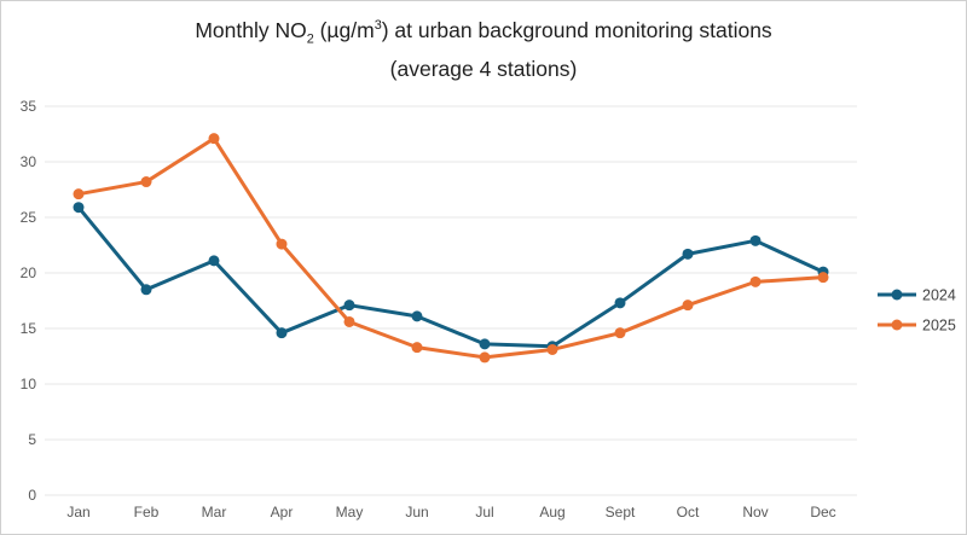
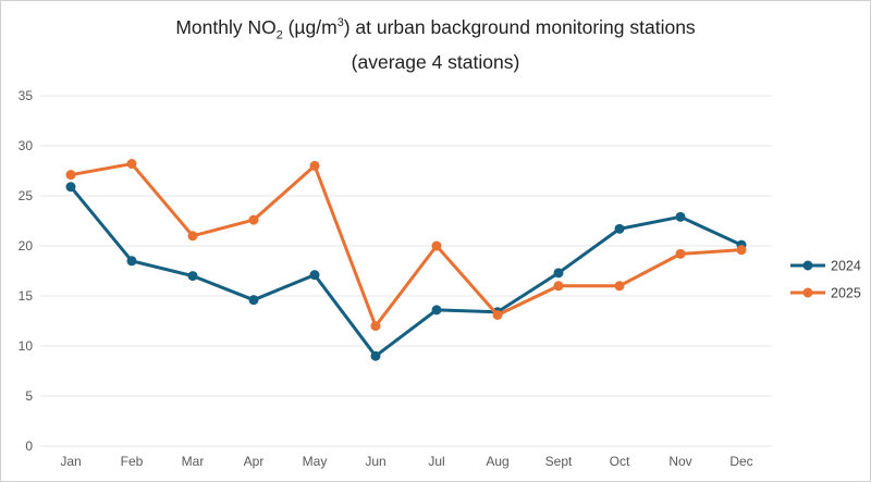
2024/Mar: 21 -> 17
2025/Mar: 32 -> 21
2025/May: 16 -> 28
2024/Jun: 16 -> 9
2025/Jun: 13 -> 12
2025/Jul: 12 -> 20
2025/Sept: 15 -> 16
2025/Oct: 17 -> 16
